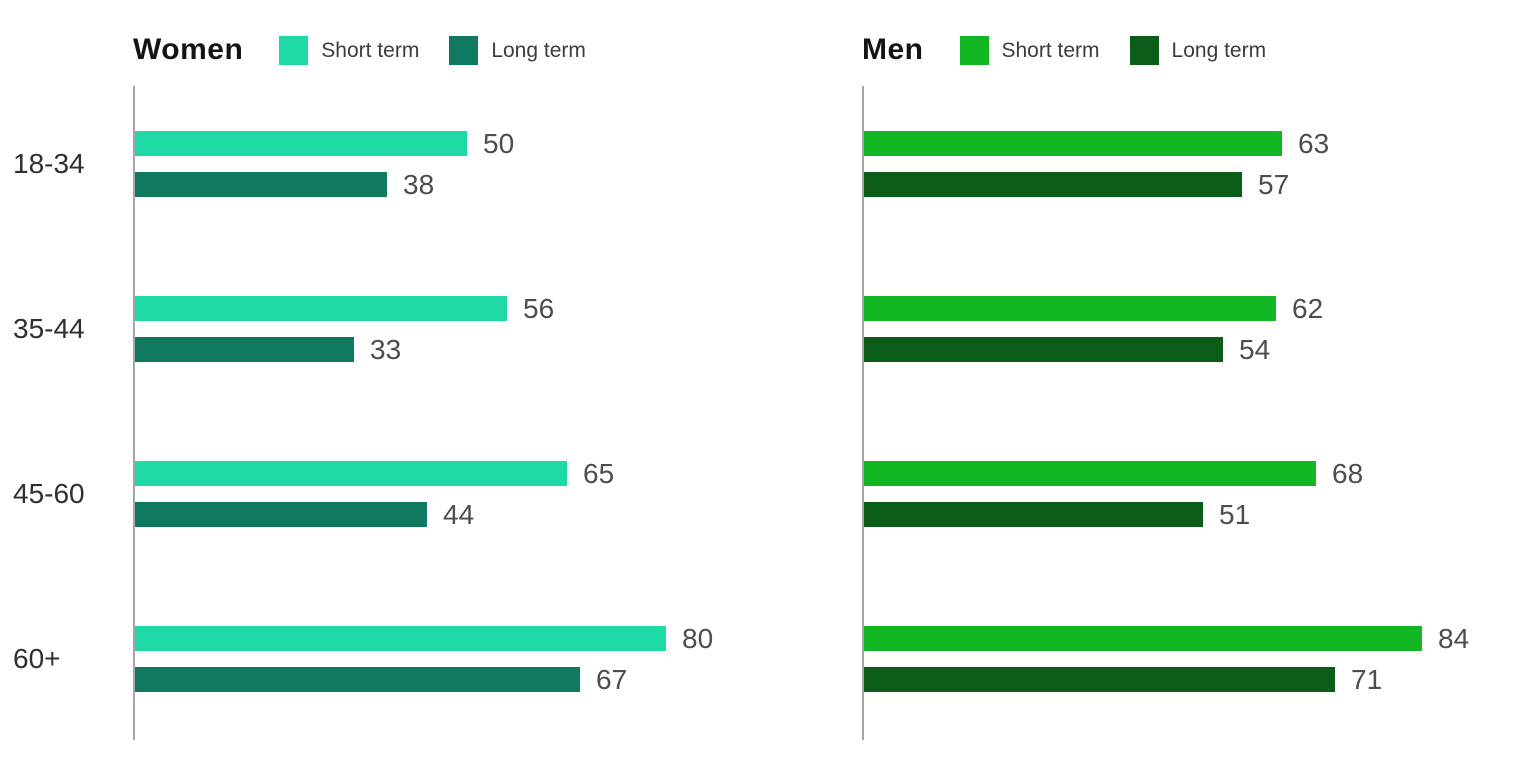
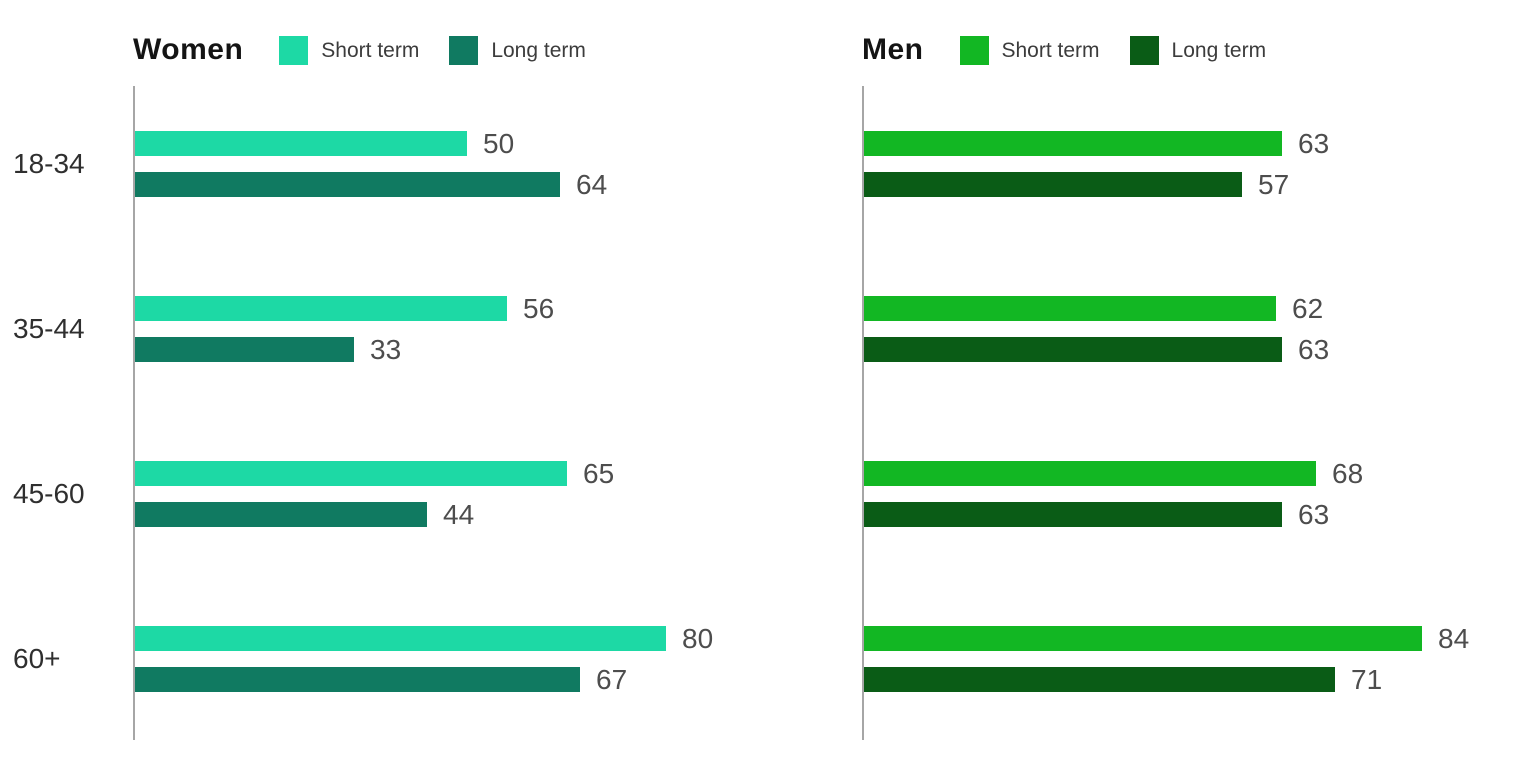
Women/Long term/18-34: 38 -> 64
Men/Long term/35-44: 54 -> 63
Men/Long term/45-60: 51 -> 63
